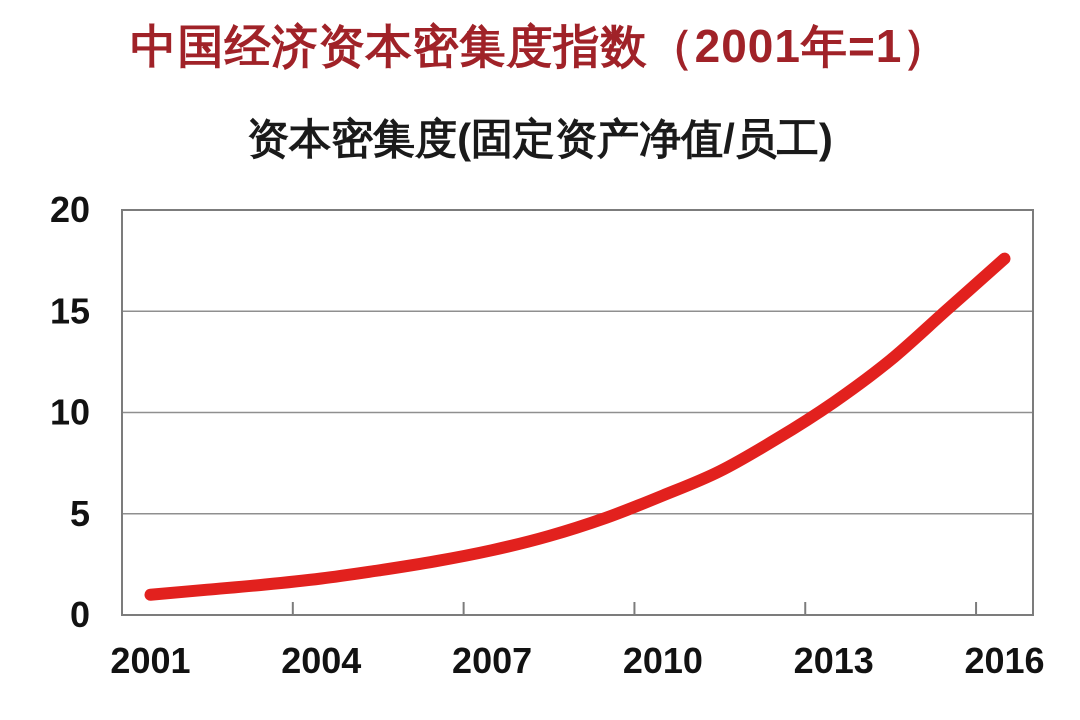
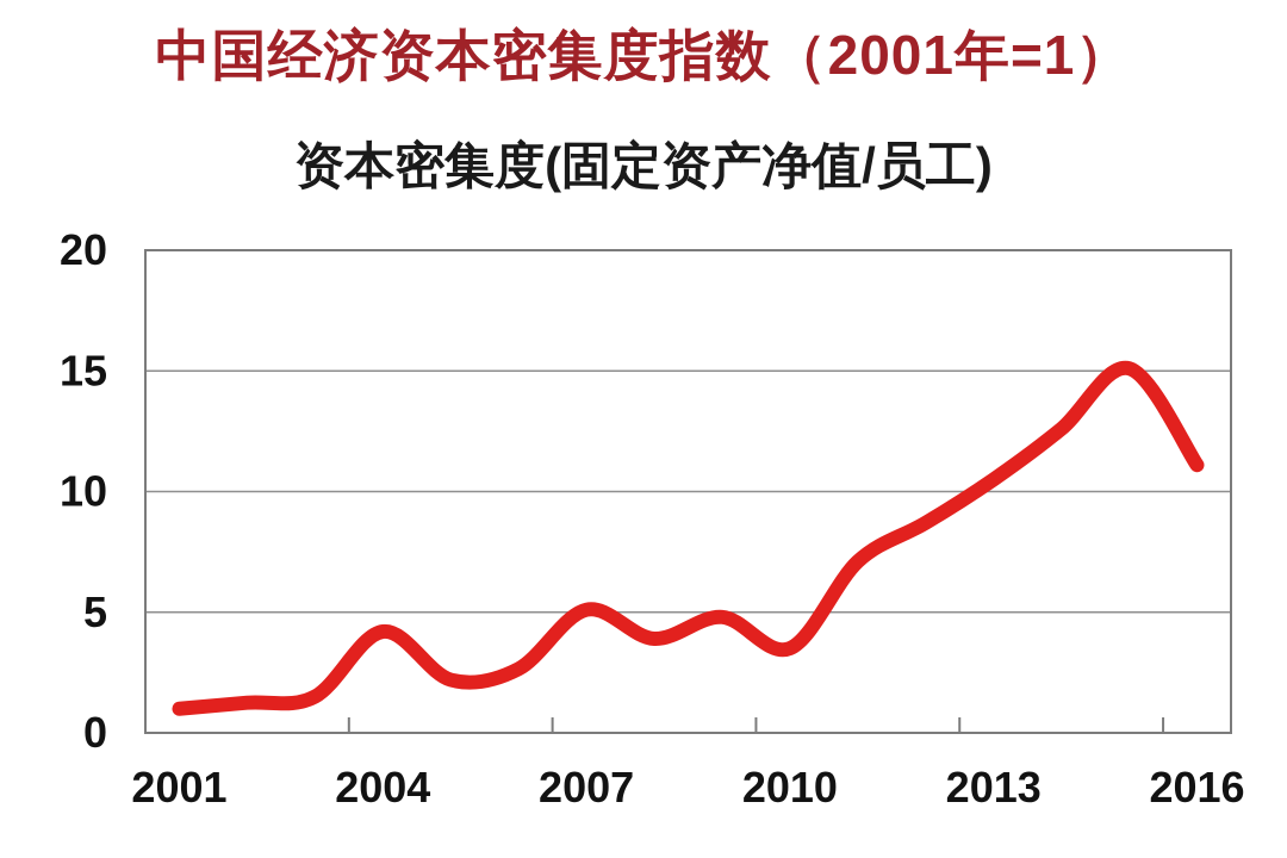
2004: 1.8 -> 4.2
2007: 3.2 -> 5.1
2010: 5.9 -> 3.5
2016: 17.6 -> 11.1
